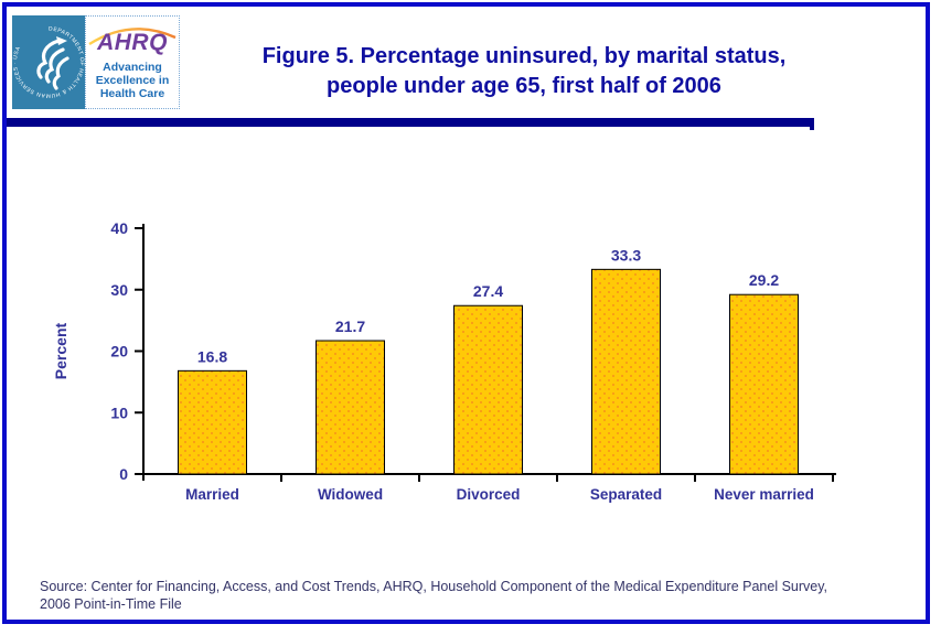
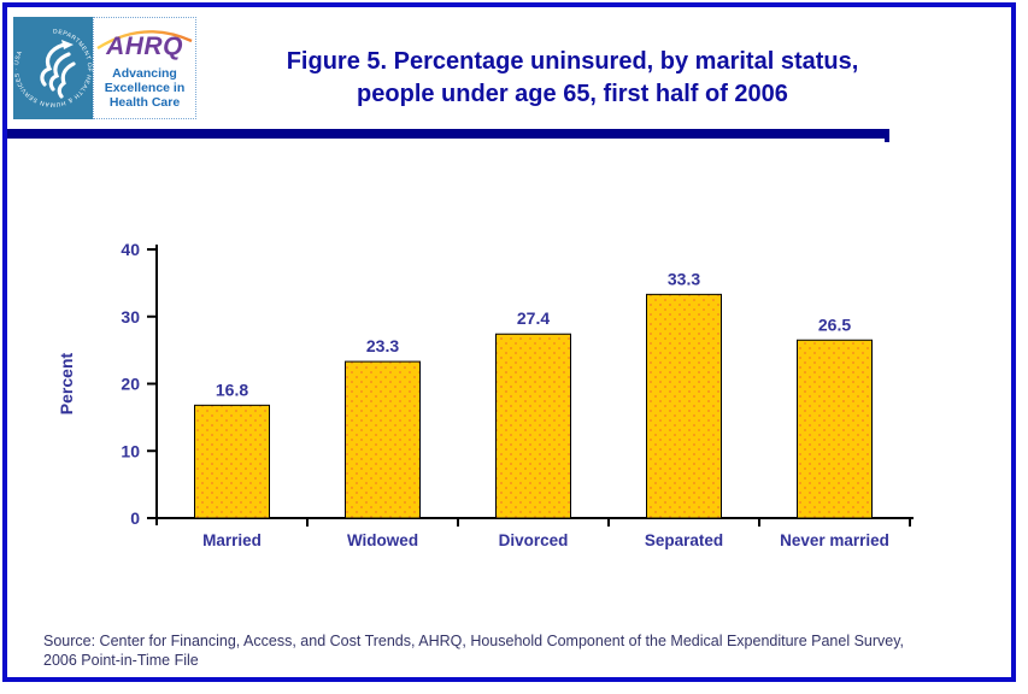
Widowed: 21.7 -> 23.3
Never married: 29.2 -> 26.5
